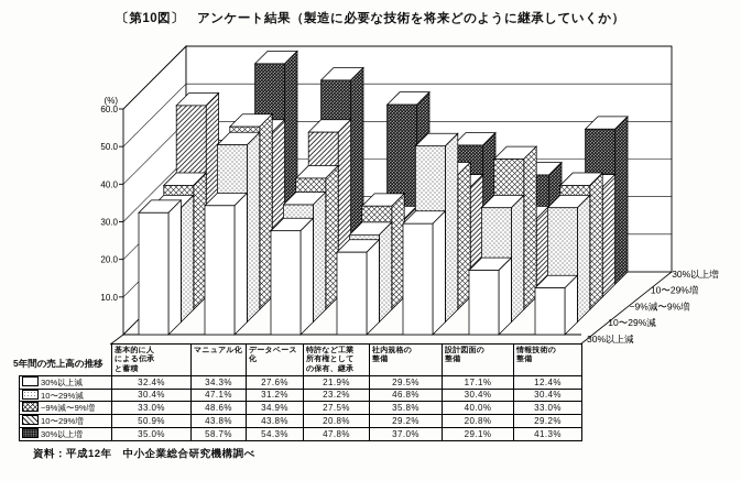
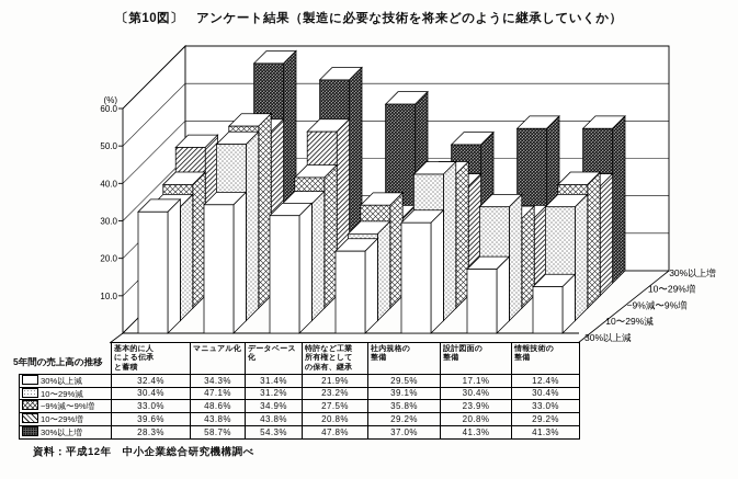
10〜29%増/基本的に人による伝承と蓄積: 50.9% -> 39.6%
30%以上増/基本的に人による伝承と蓄積: 35.0% -> 28.3%
30%以上減/データベース化: 27.6% -> 31.4%
10〜29%減/社内規格の整備: 46.8% -> 39.1%
−9%減〜9%増/設計図面の整備: 40.0% -> 23.9%
30%以上増/設計図面の整備: 29.1% -> 41.3%
